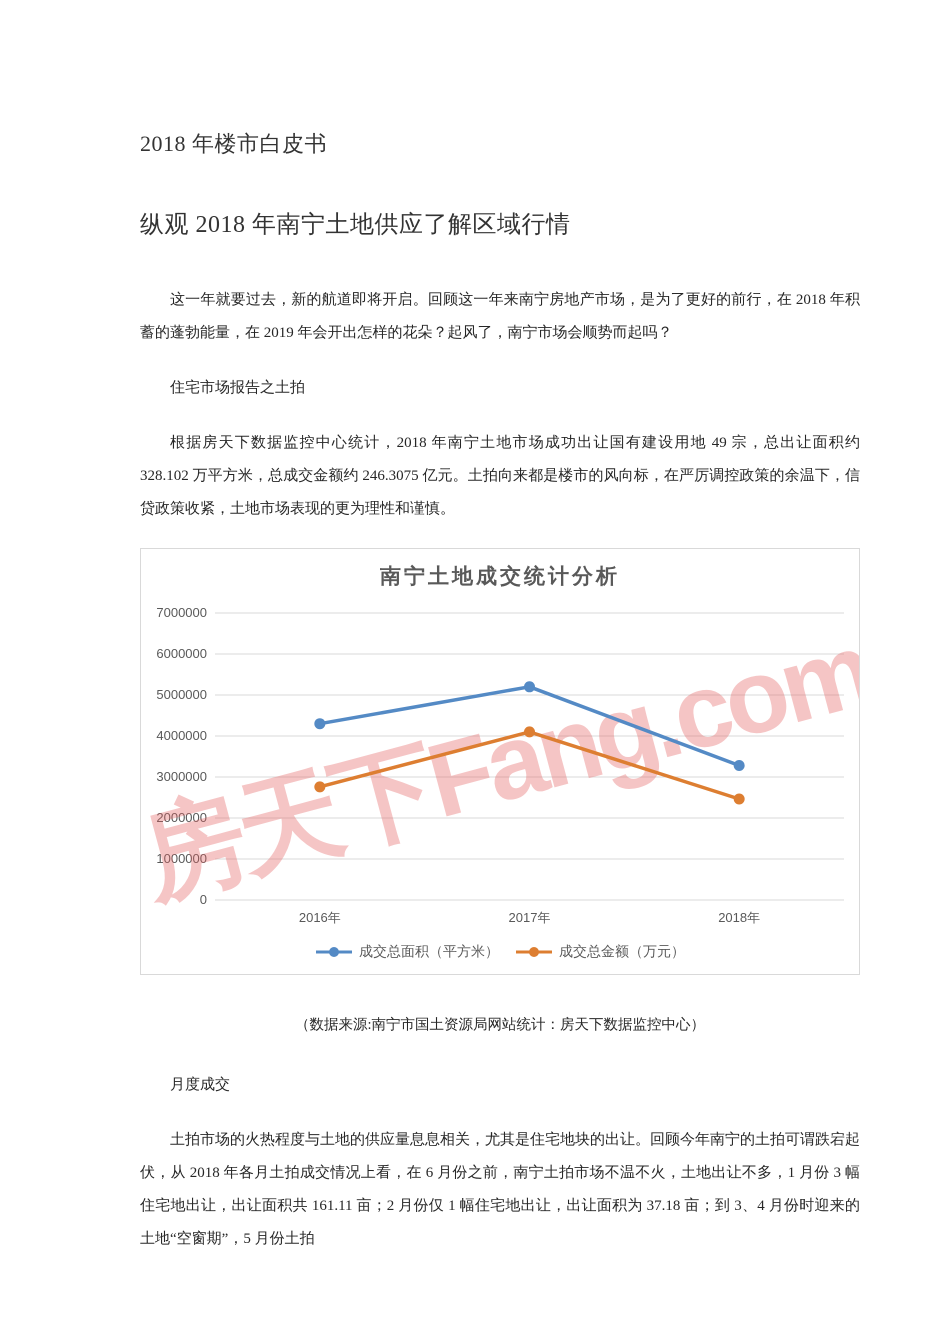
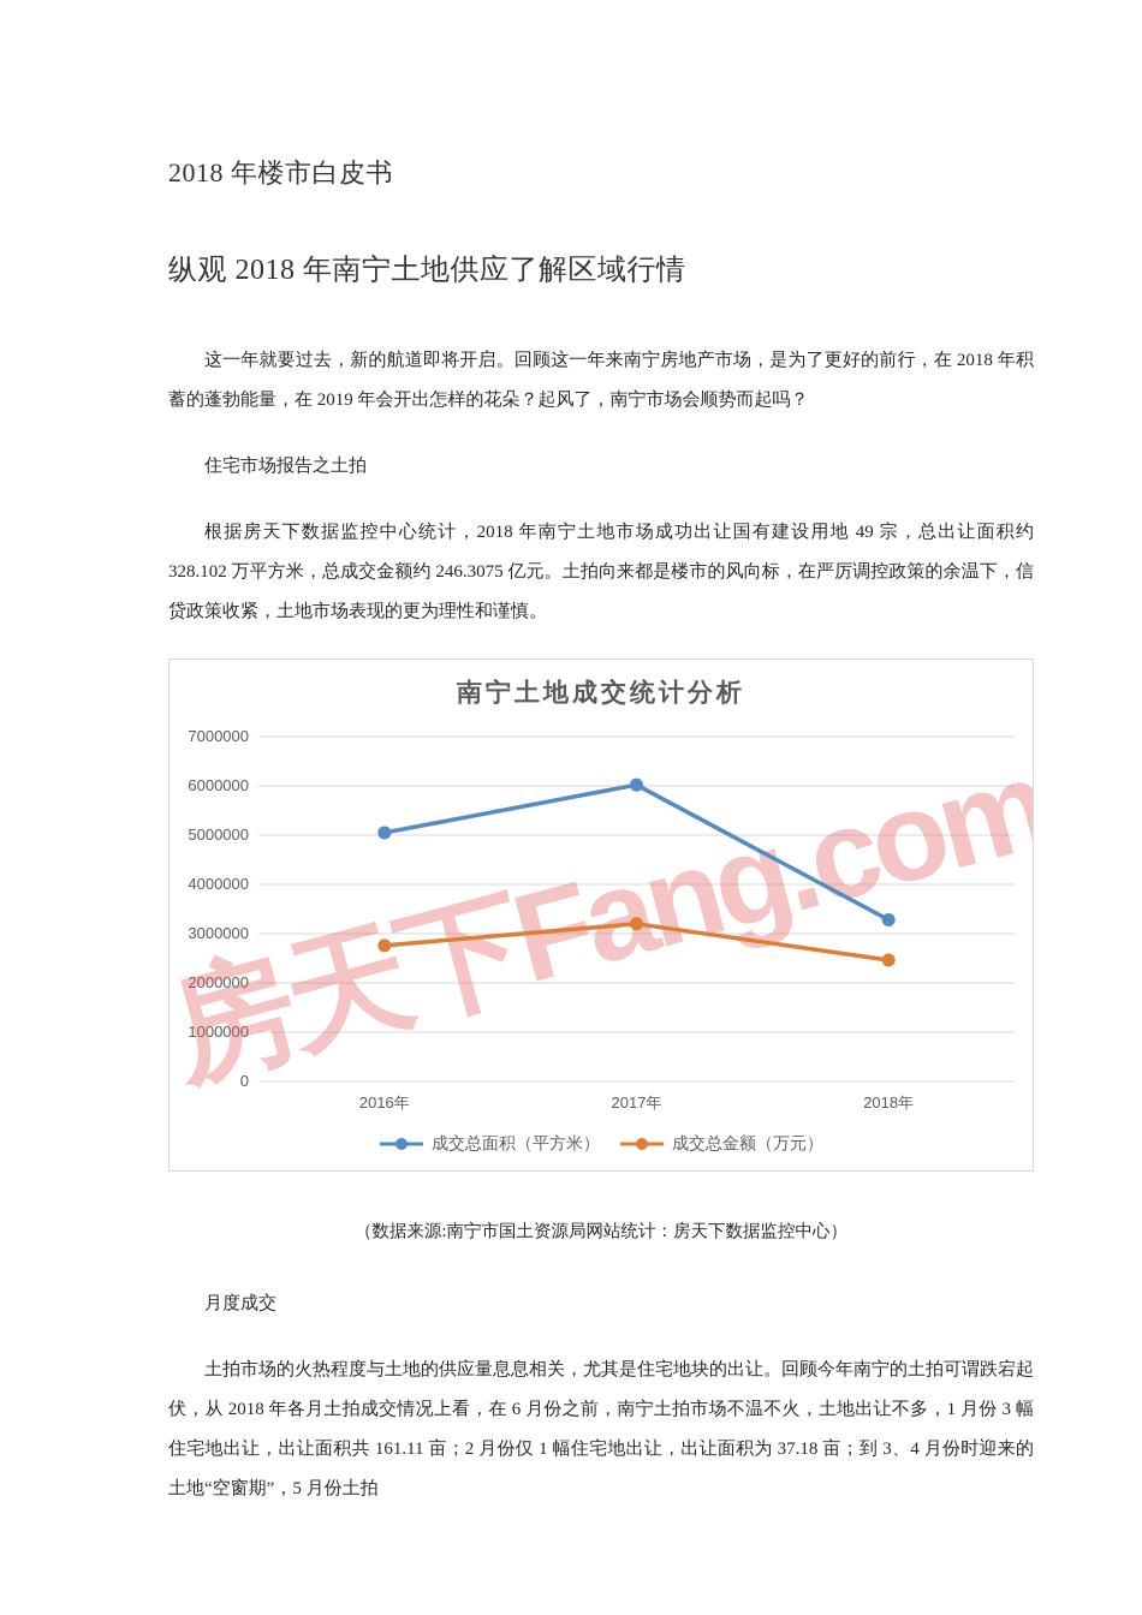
成交总面积（平方米）/2016年: 4300000 -> 5000000
成交总面积（平方米）/2017年: 5200000 -> 6000000
成交总金额（万元）/2017年: 4100000 -> 3200000
